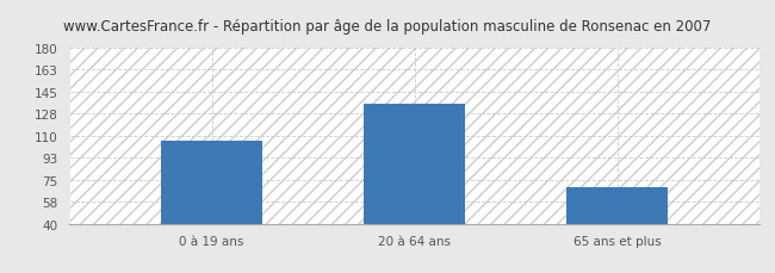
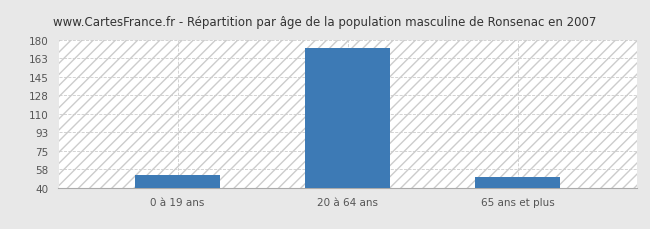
0 à 19 ans: 106 -> 52
20 à 64 ans: 136 -> 173
65 ans et plus: 69 -> 50
